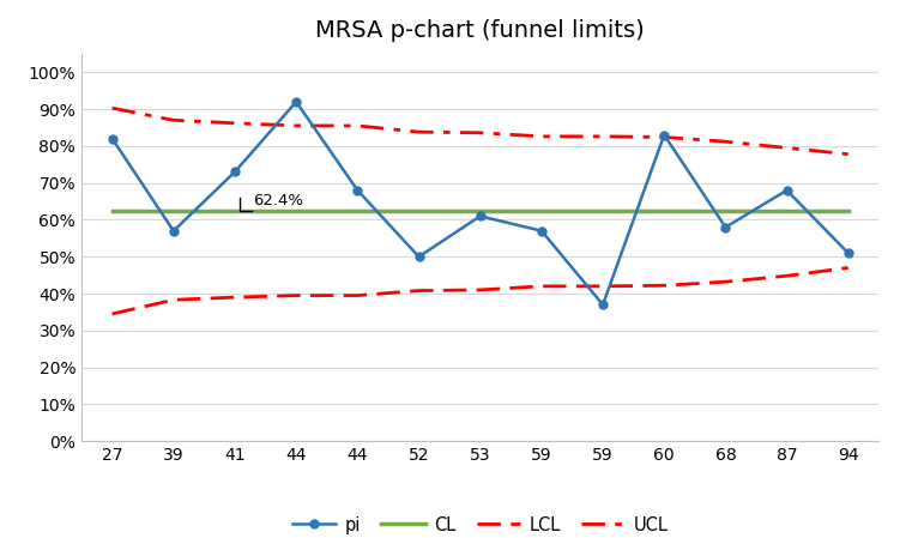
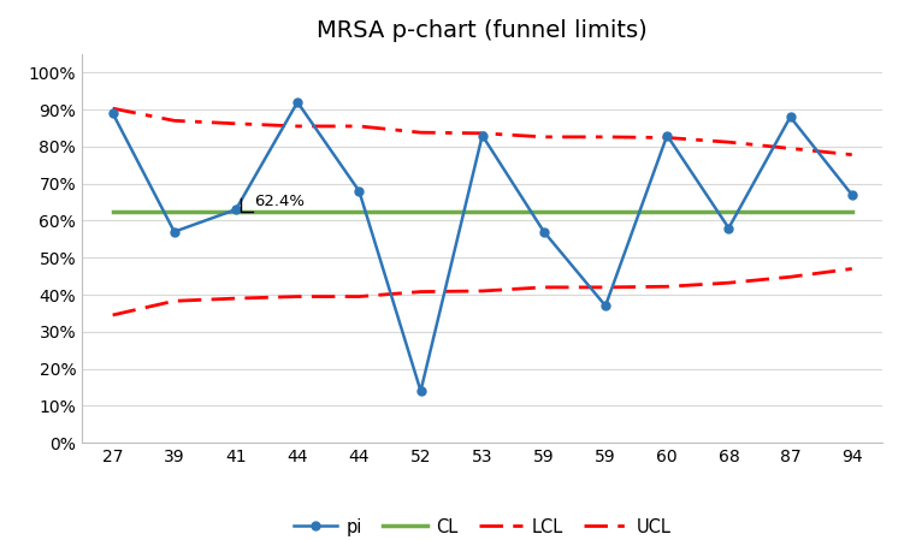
pi/27: 82% -> 89%
pi/41: 73% -> 63%
pi/52: 50% -> 14%
pi/53: 61% -> 83%
pi/87: 68% -> 88%
pi/94: 51% -> 67%
